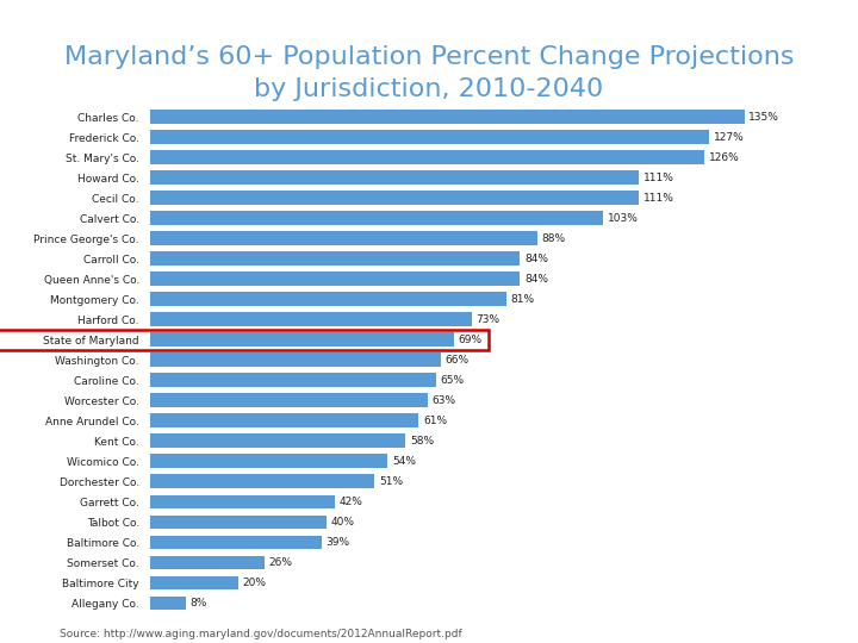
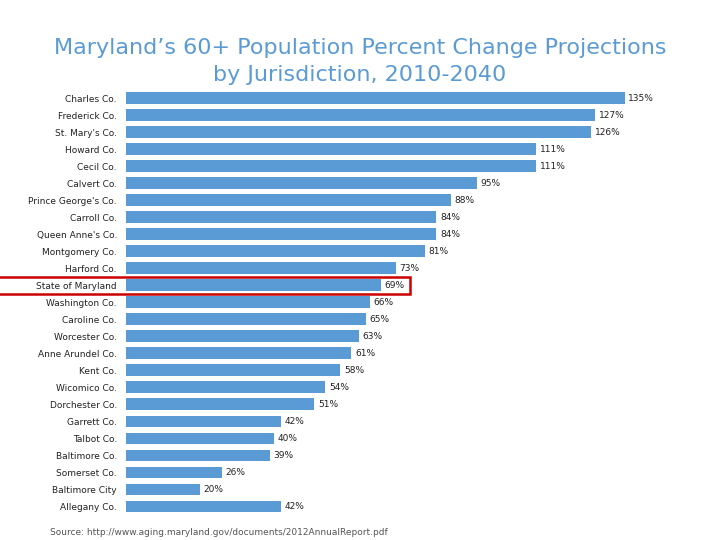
Calvert Co.: 103% -> 95%
Allegany Co.: 8% -> 42%
